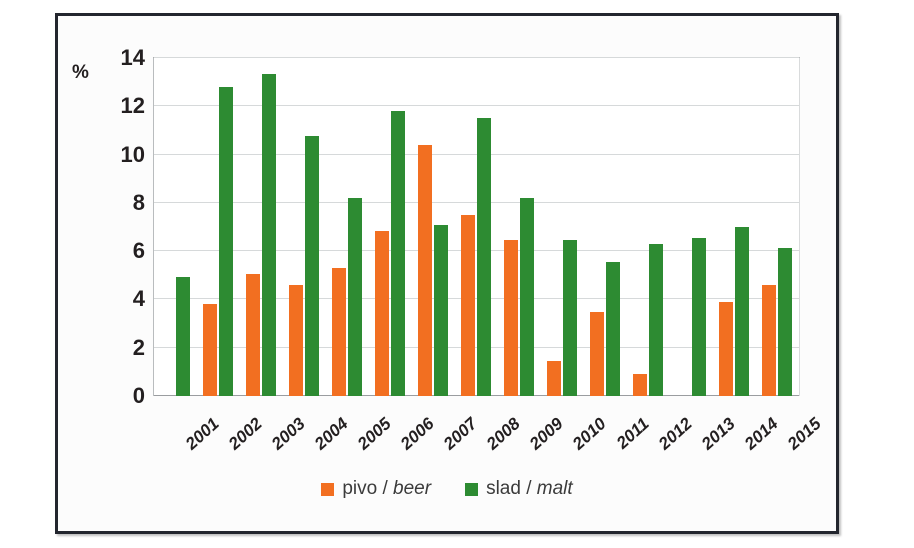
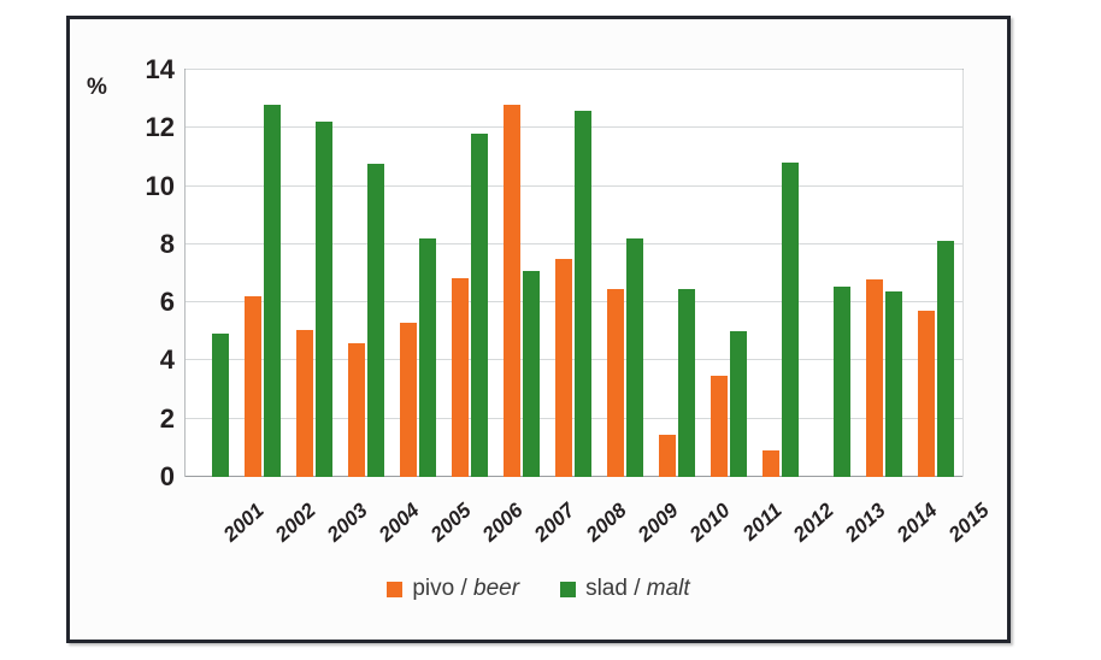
pivo / beer/2002: 3.8 -> 6.2
slad / malt/2003: 13.3 -> 12.2
pivo / beer/2007: 10.4 -> 12.8
slad / malt/2008: 11.5 -> 12.6
slad / malt/2011: 5.5 -> 5.0
slad / malt/2012: 6.3 -> 10.8
pivo / beer/2014: 3.9 -> 6.8
slad / malt/2014: 7.0 -> 6.4
pivo / beer/2015: 4.6 -> 5.7
slad / malt/2015: 6.2 -> 8.1
